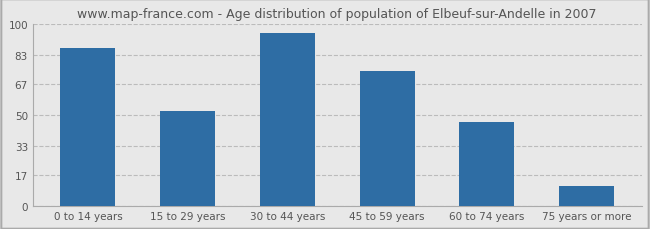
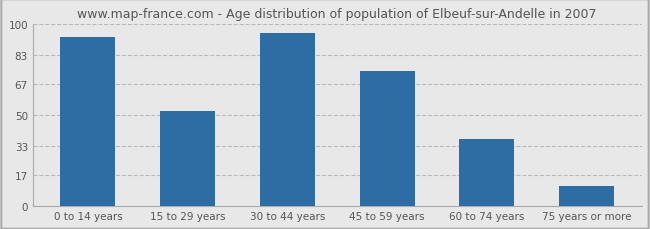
0 to 14 years: 87 -> 93
60 to 74 years: 46 -> 37
